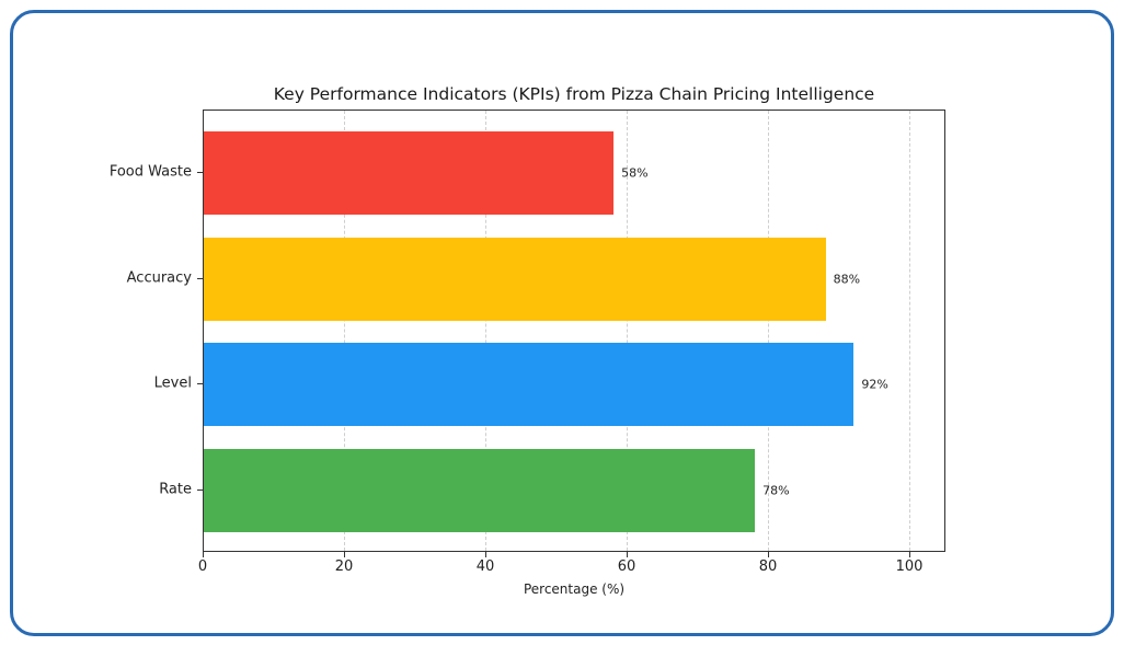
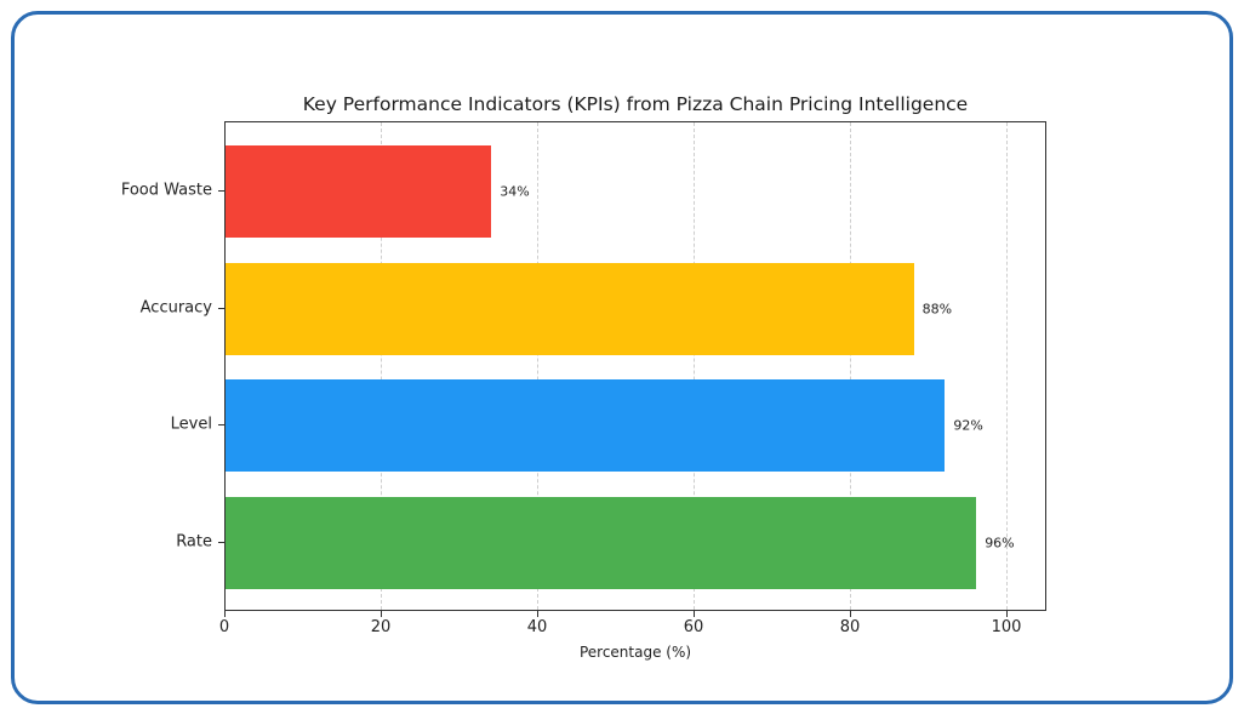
Food Waste: 58% -> 34%
Rate: 78% -> 96%
